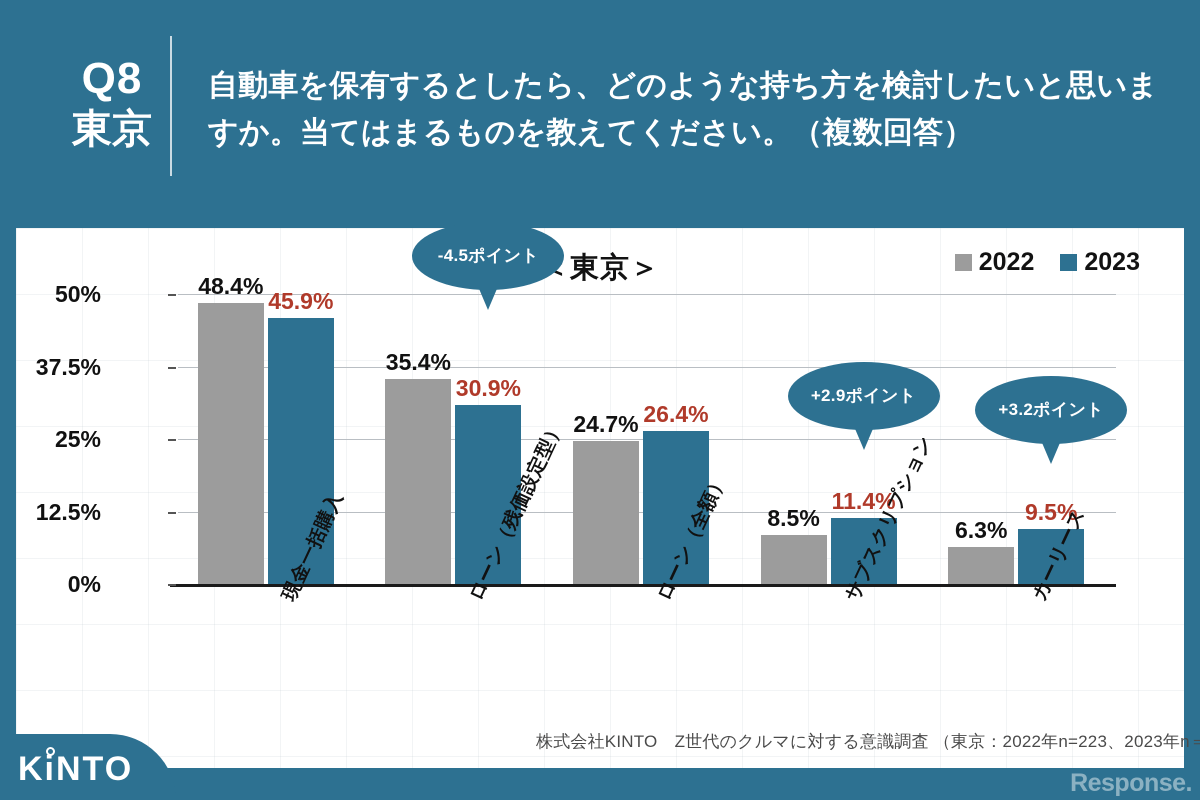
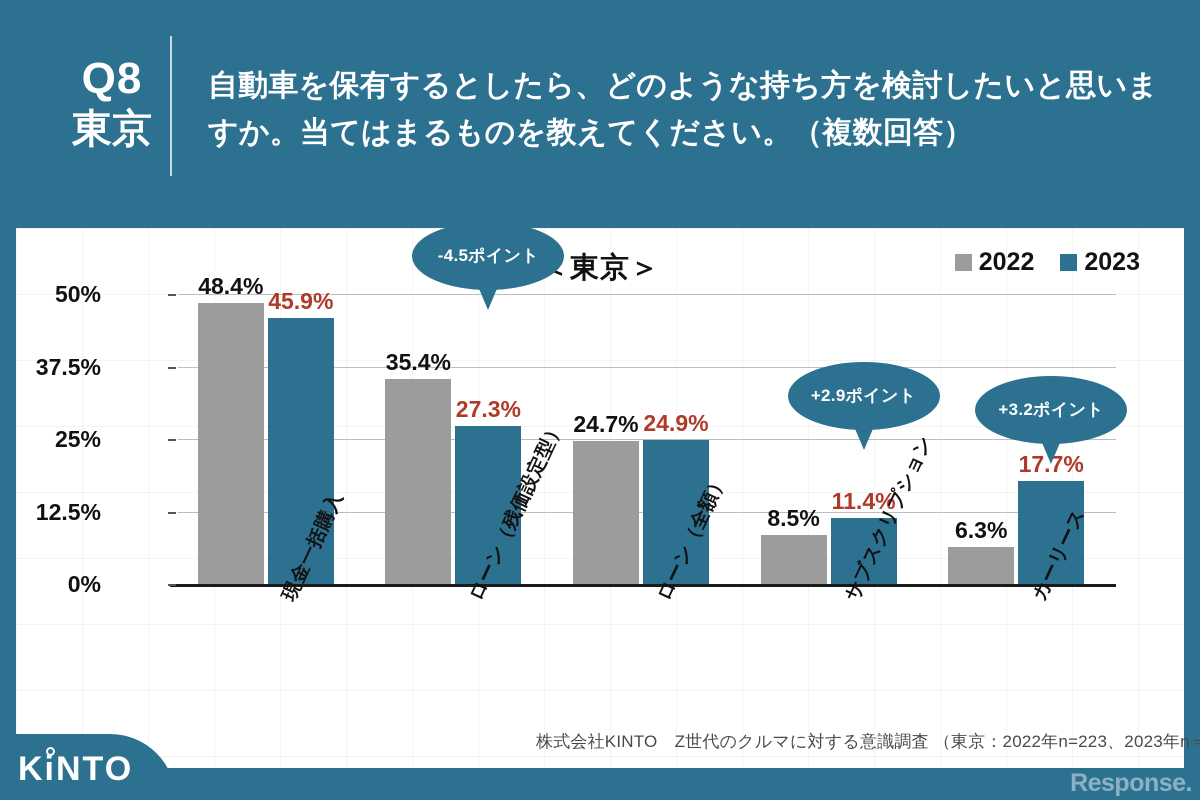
2023/ローン（残価設定型）: 30.9% -> 27.3%
2023/ローン（全額）: 26.4% -> 24.9%
2023/カーリース: 9.5% -> 17.7%
